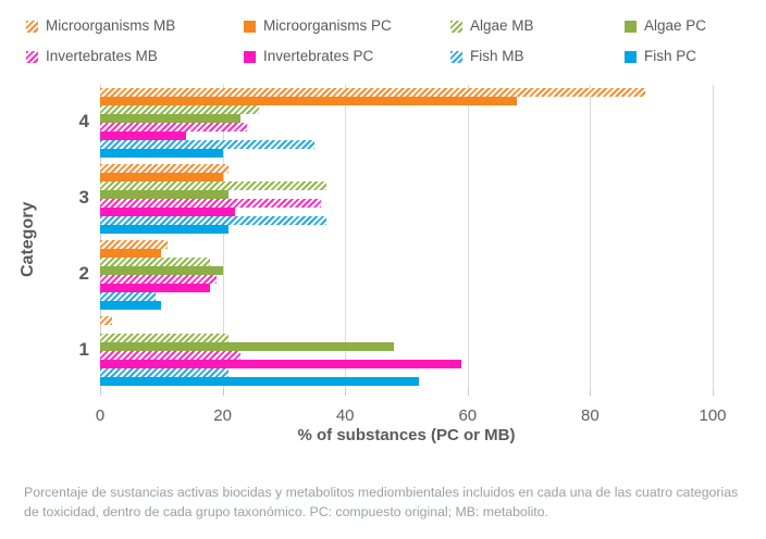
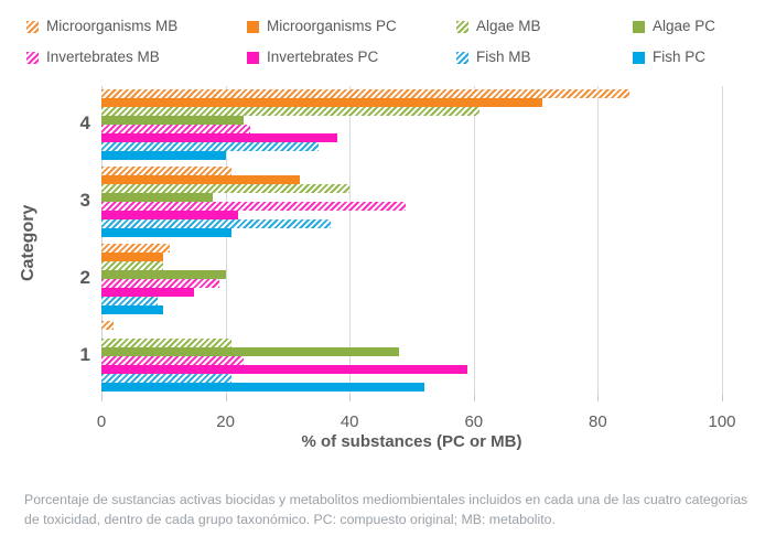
Algae MB/2: 18 -> 10
Invertebrates PC/2: 18 -> 15
Microorganisms PC/3: 20 -> 32
Algae MB/3: 37 -> 40
Algae PC/3: 21 -> 18
Invertebrates MB/3: 36 -> 49
Microorganisms MB/4: 89 -> 85
Microorganisms PC/4: 68 -> 71
Algae MB/4: 26 -> 61
Invertebrates PC/4: 14 -> 38
